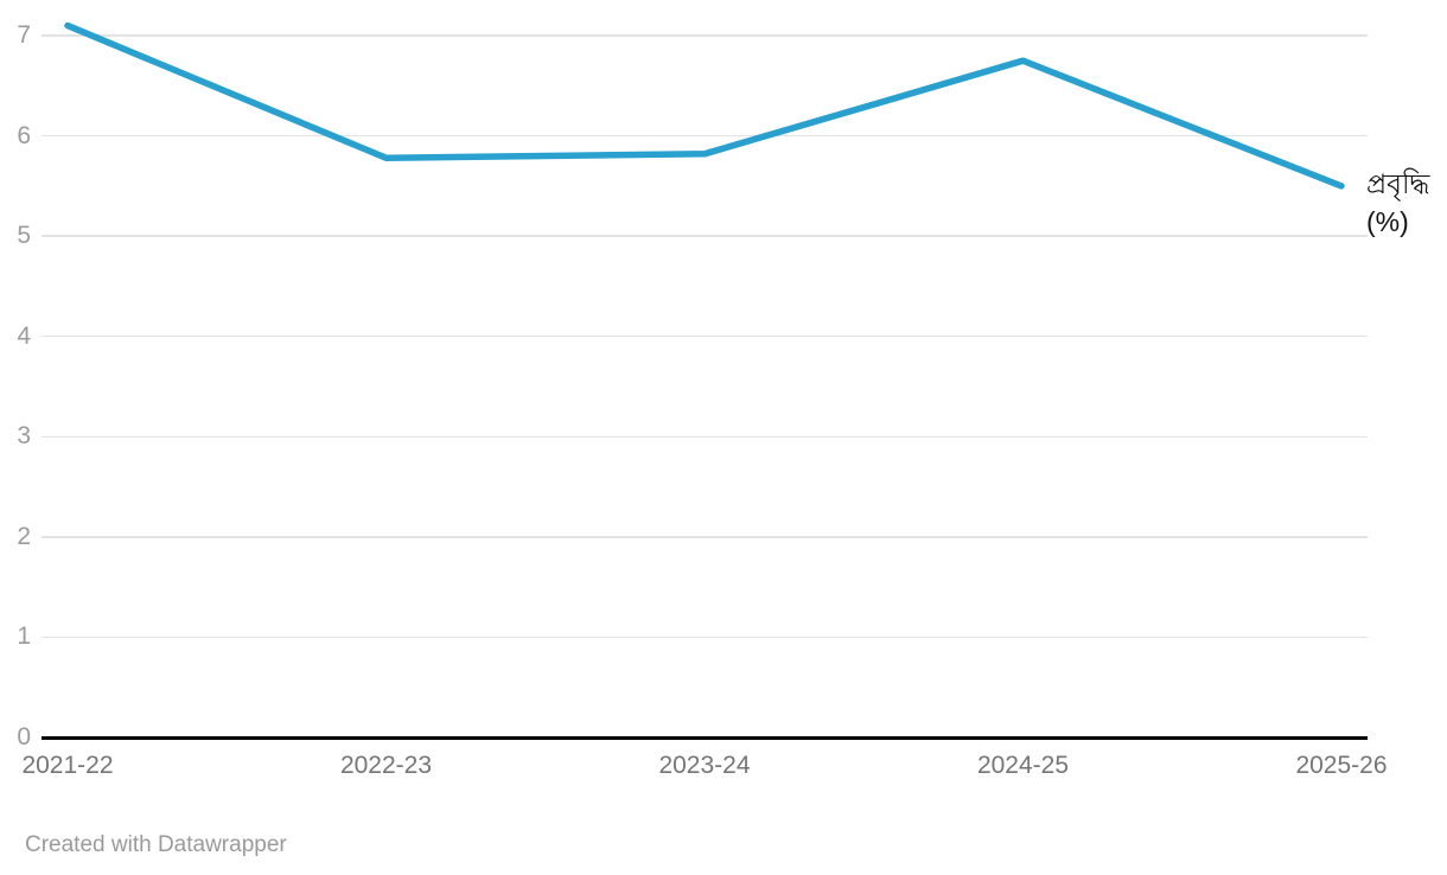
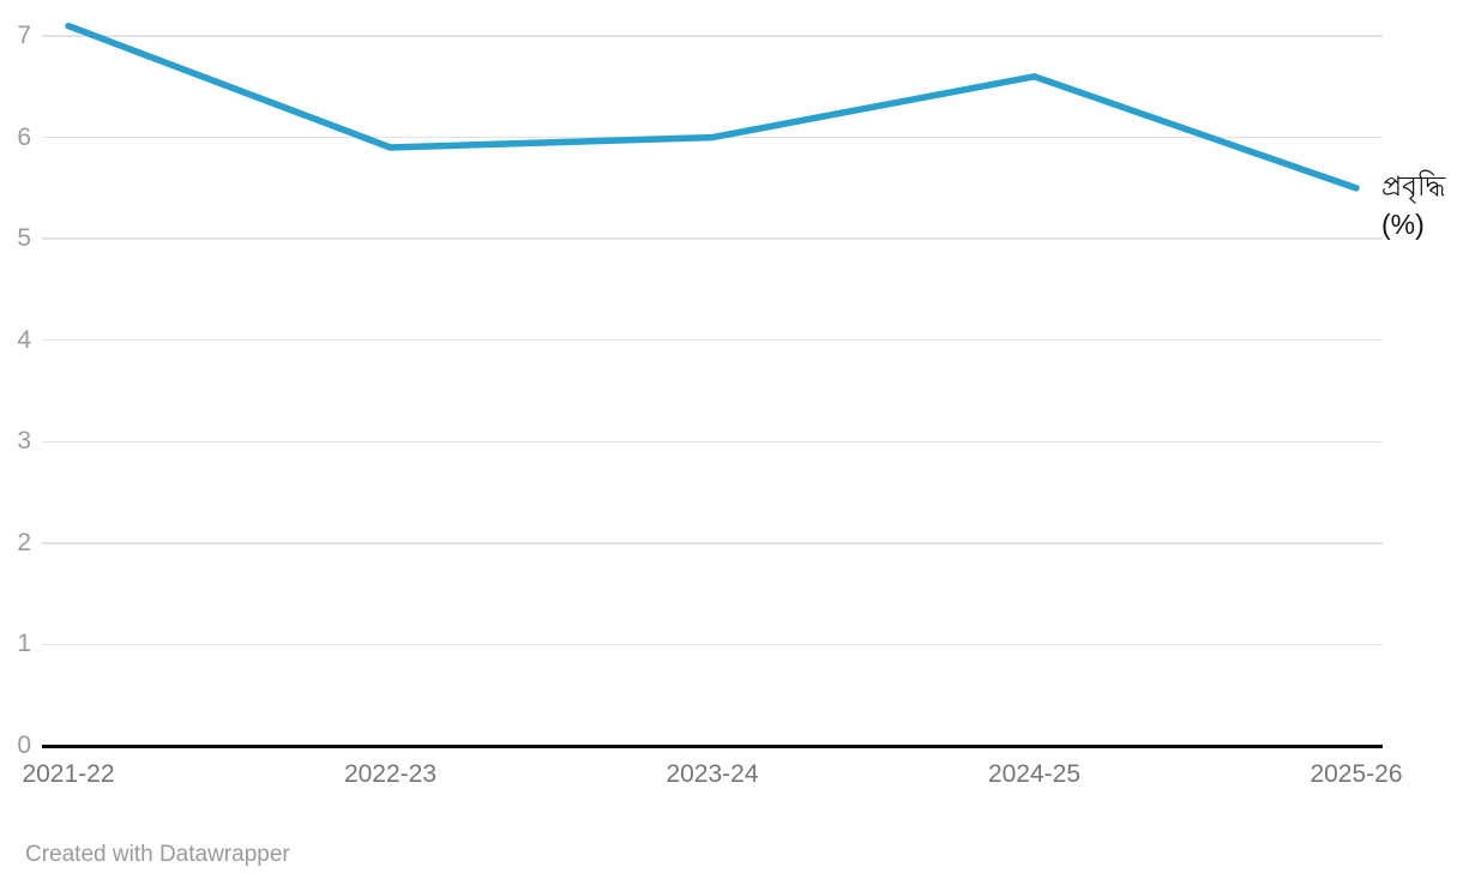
2022-23: 5.8 -> 5.9
2023-24: 5.8 -> 6.0
2024-25: 6.8 -> 6.6
